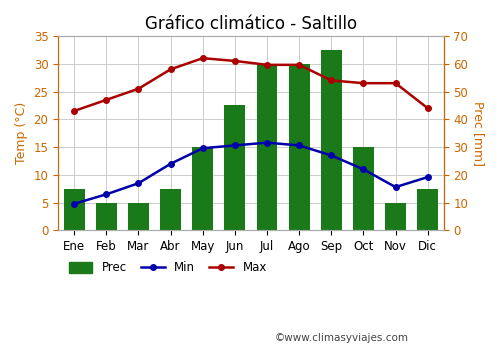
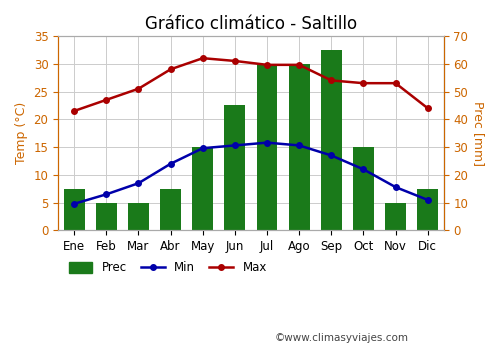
Min/Dic: 9.6 -> 5.5
